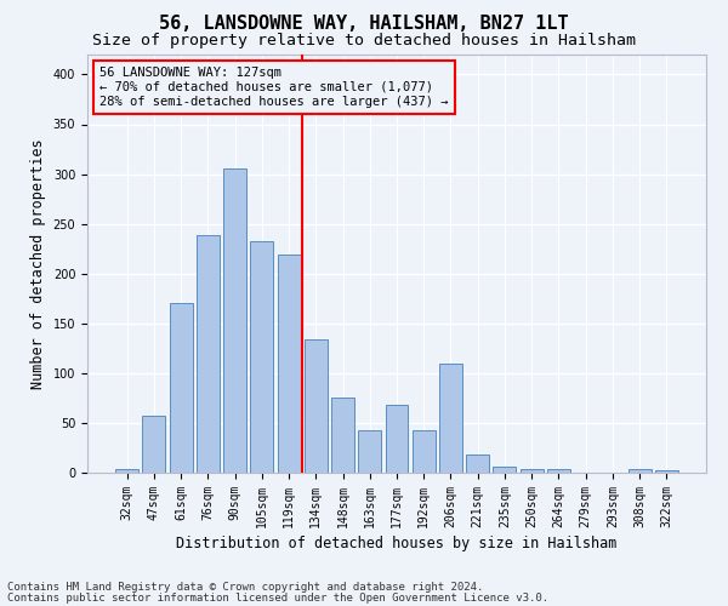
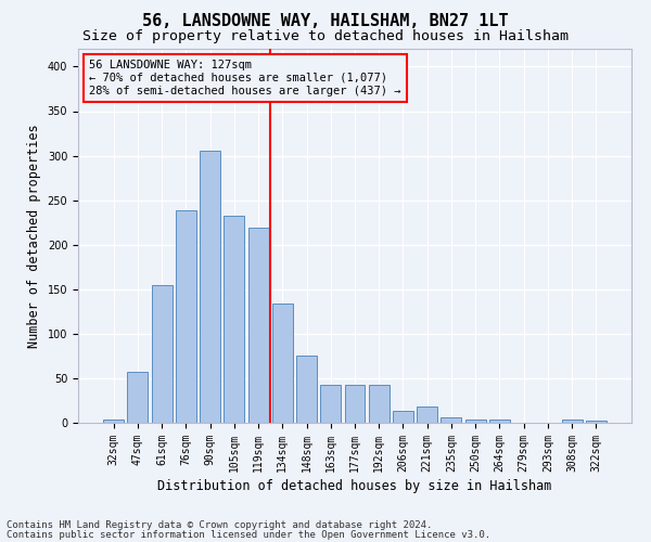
61sqm: 170 -> 155
177sqm: 68 -> 43
206sqm: 110 -> 13
